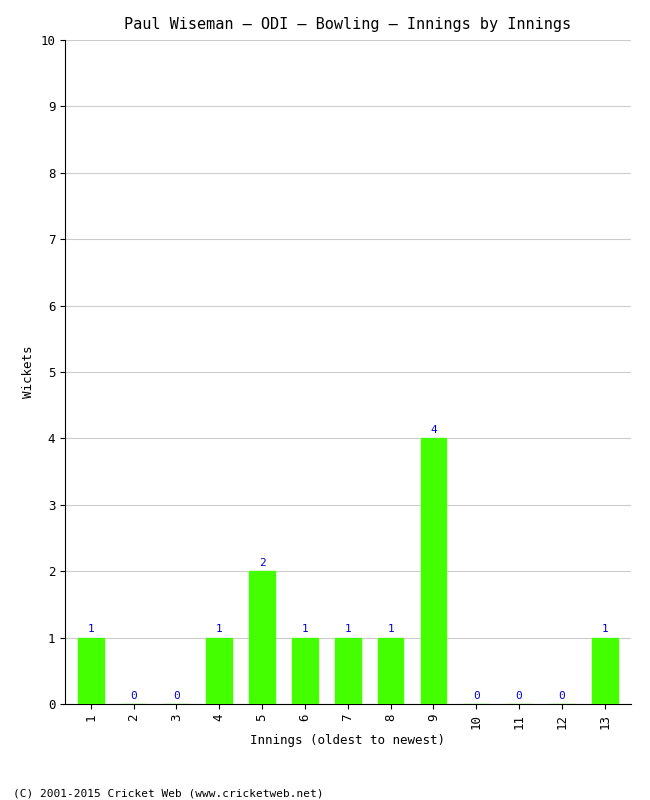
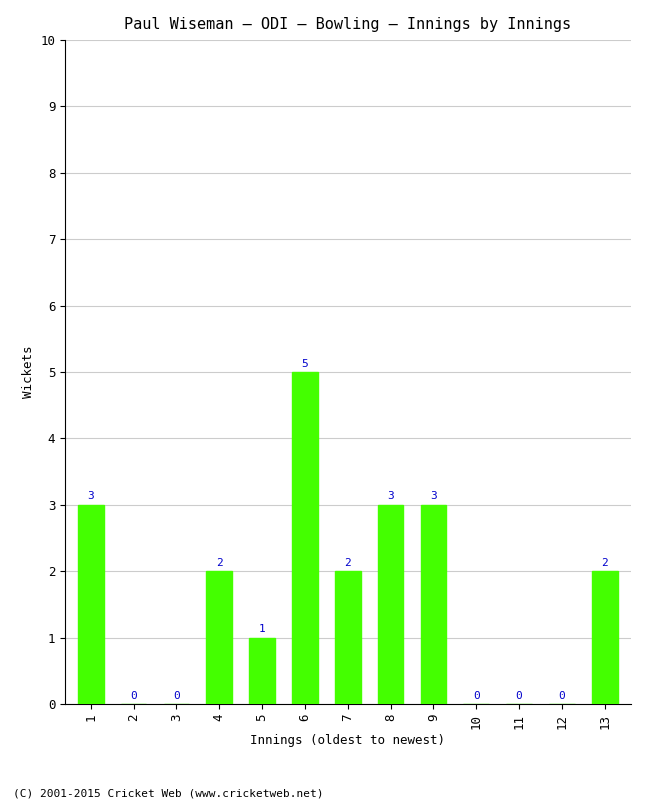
1: 1 -> 3
4: 1 -> 2
5: 2 -> 1
6: 1 -> 5
7: 1 -> 2
8: 1 -> 3
9: 4 -> 3
13: 1 -> 2
